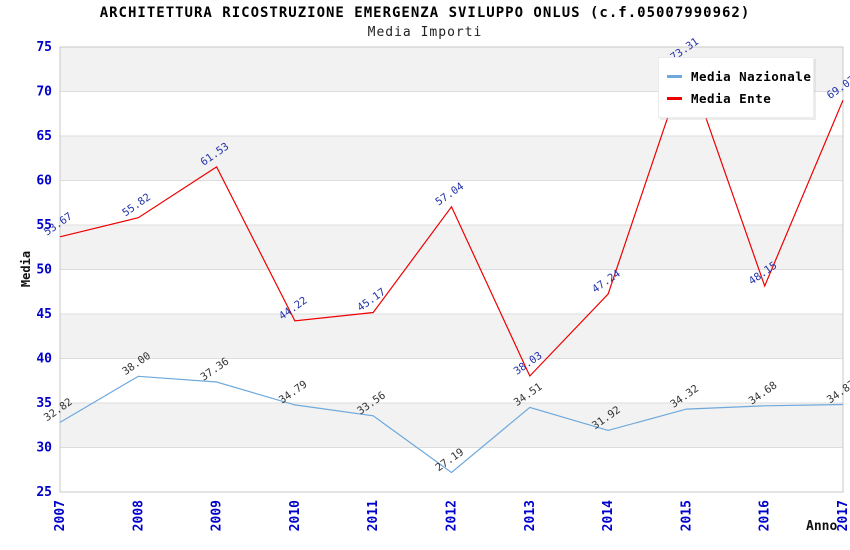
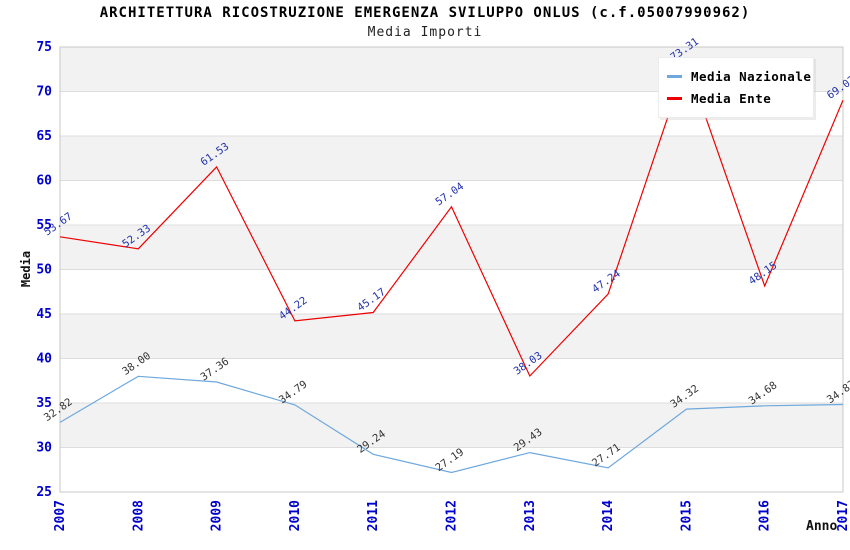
Media Ente/2008: 55.82 -> 52.33
Media Nazionale/2011: 33.56 -> 29.24
Media Nazionale/2013: 34.51 -> 29.43
Media Nazionale/2014: 31.92 -> 27.71
